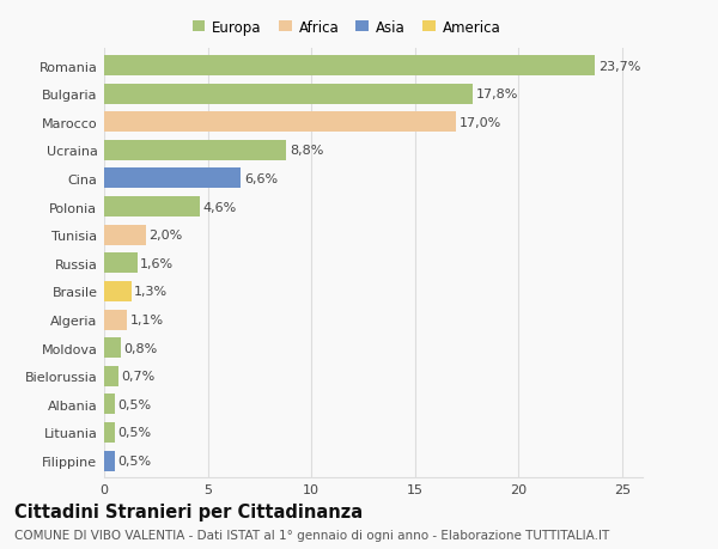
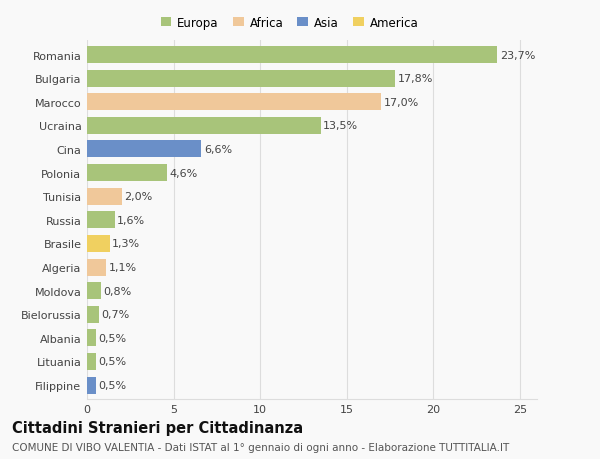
Ucraina: 8,8% -> 13,5%
